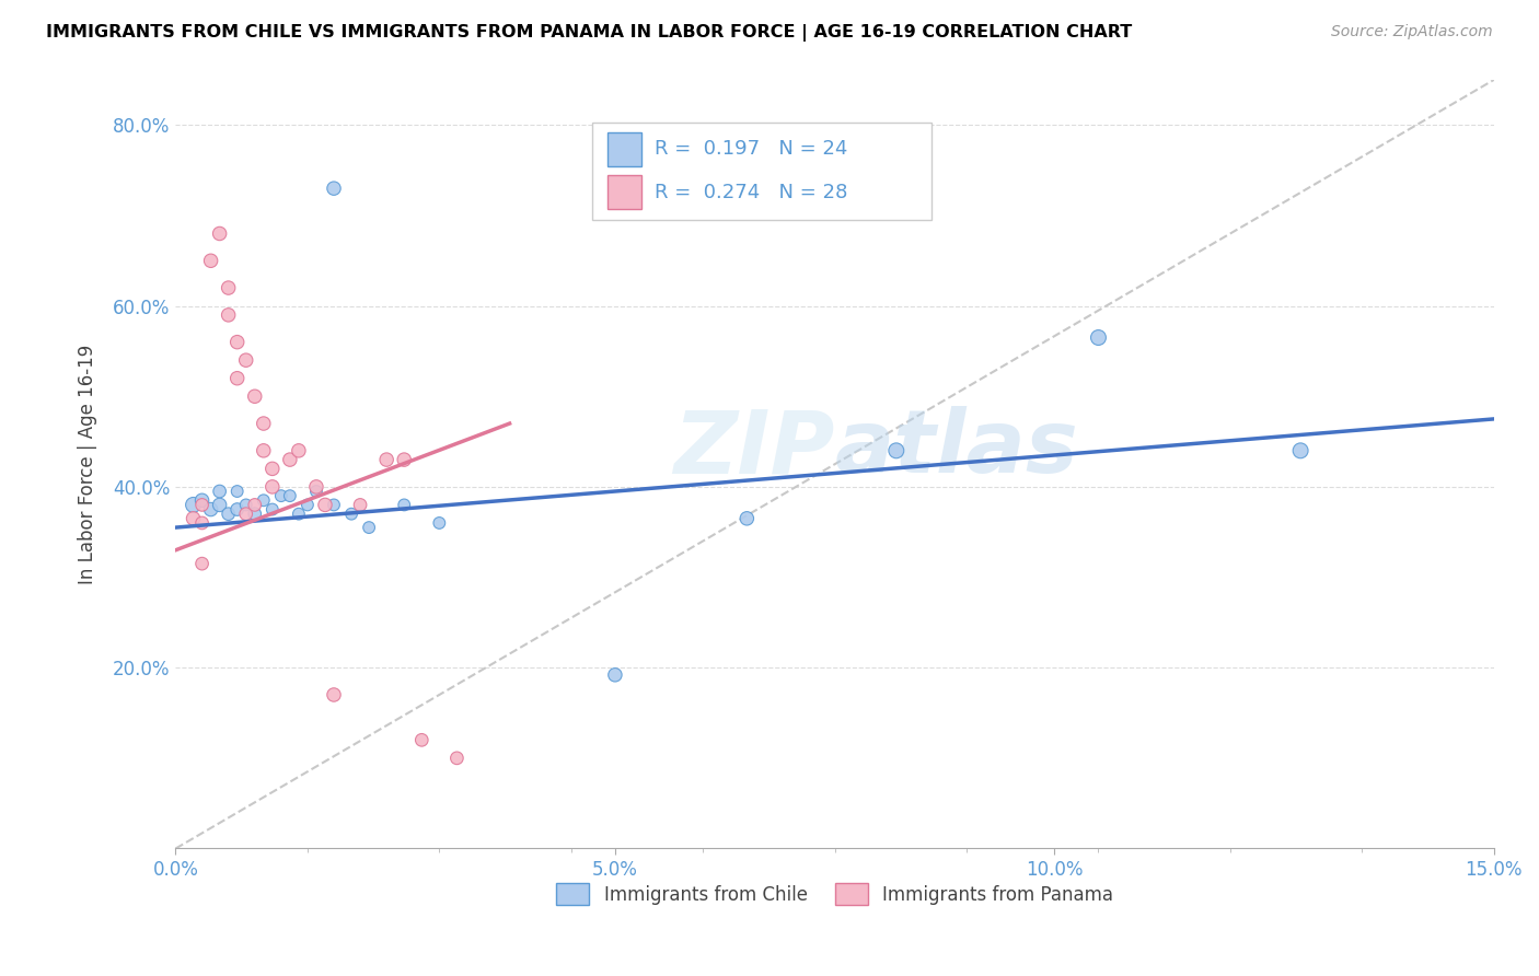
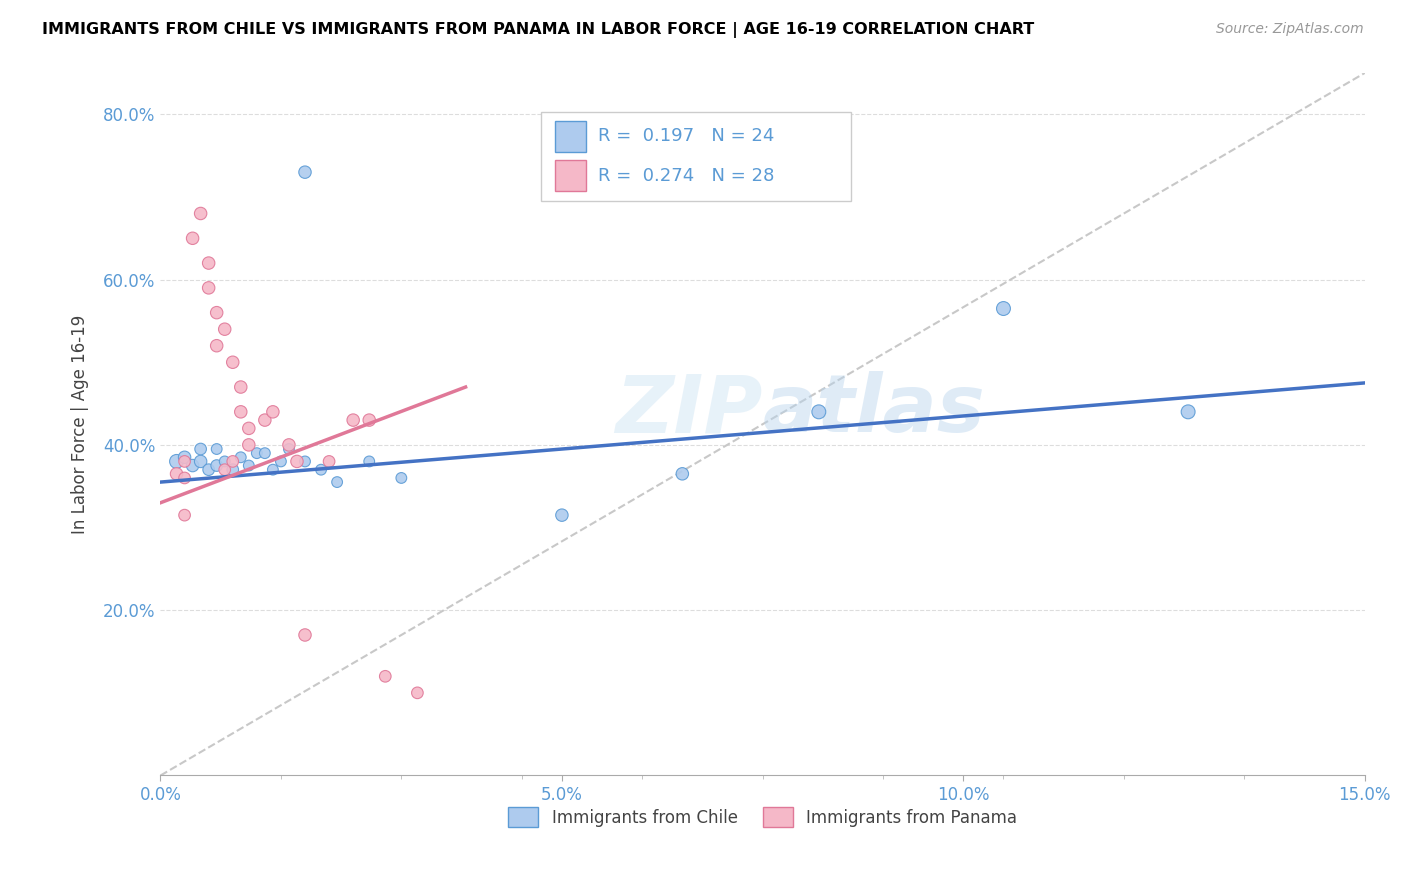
Immigrants from Chile/5.0%: 19.2% -> 31.5%
